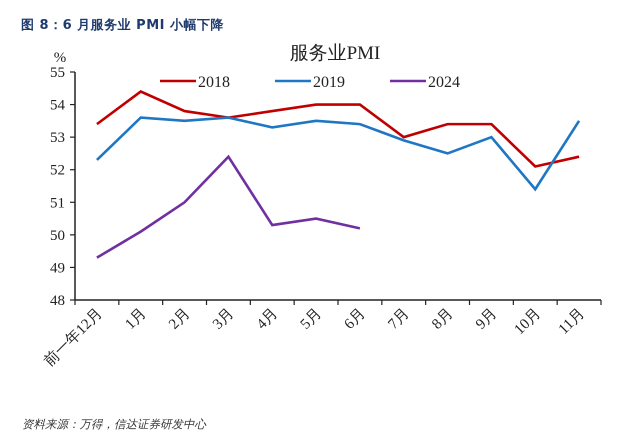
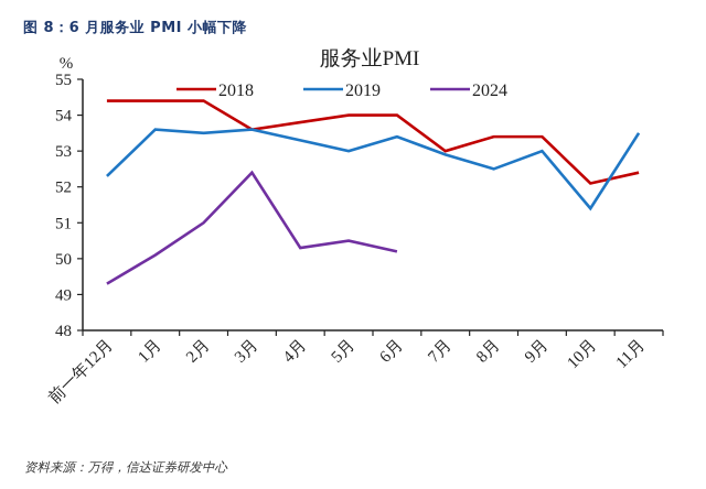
2018/前一年12月: 53.4 -> 54.4
2018/2月: 53.8 -> 54.4
2019/5月: 53.5 -> 53.0
